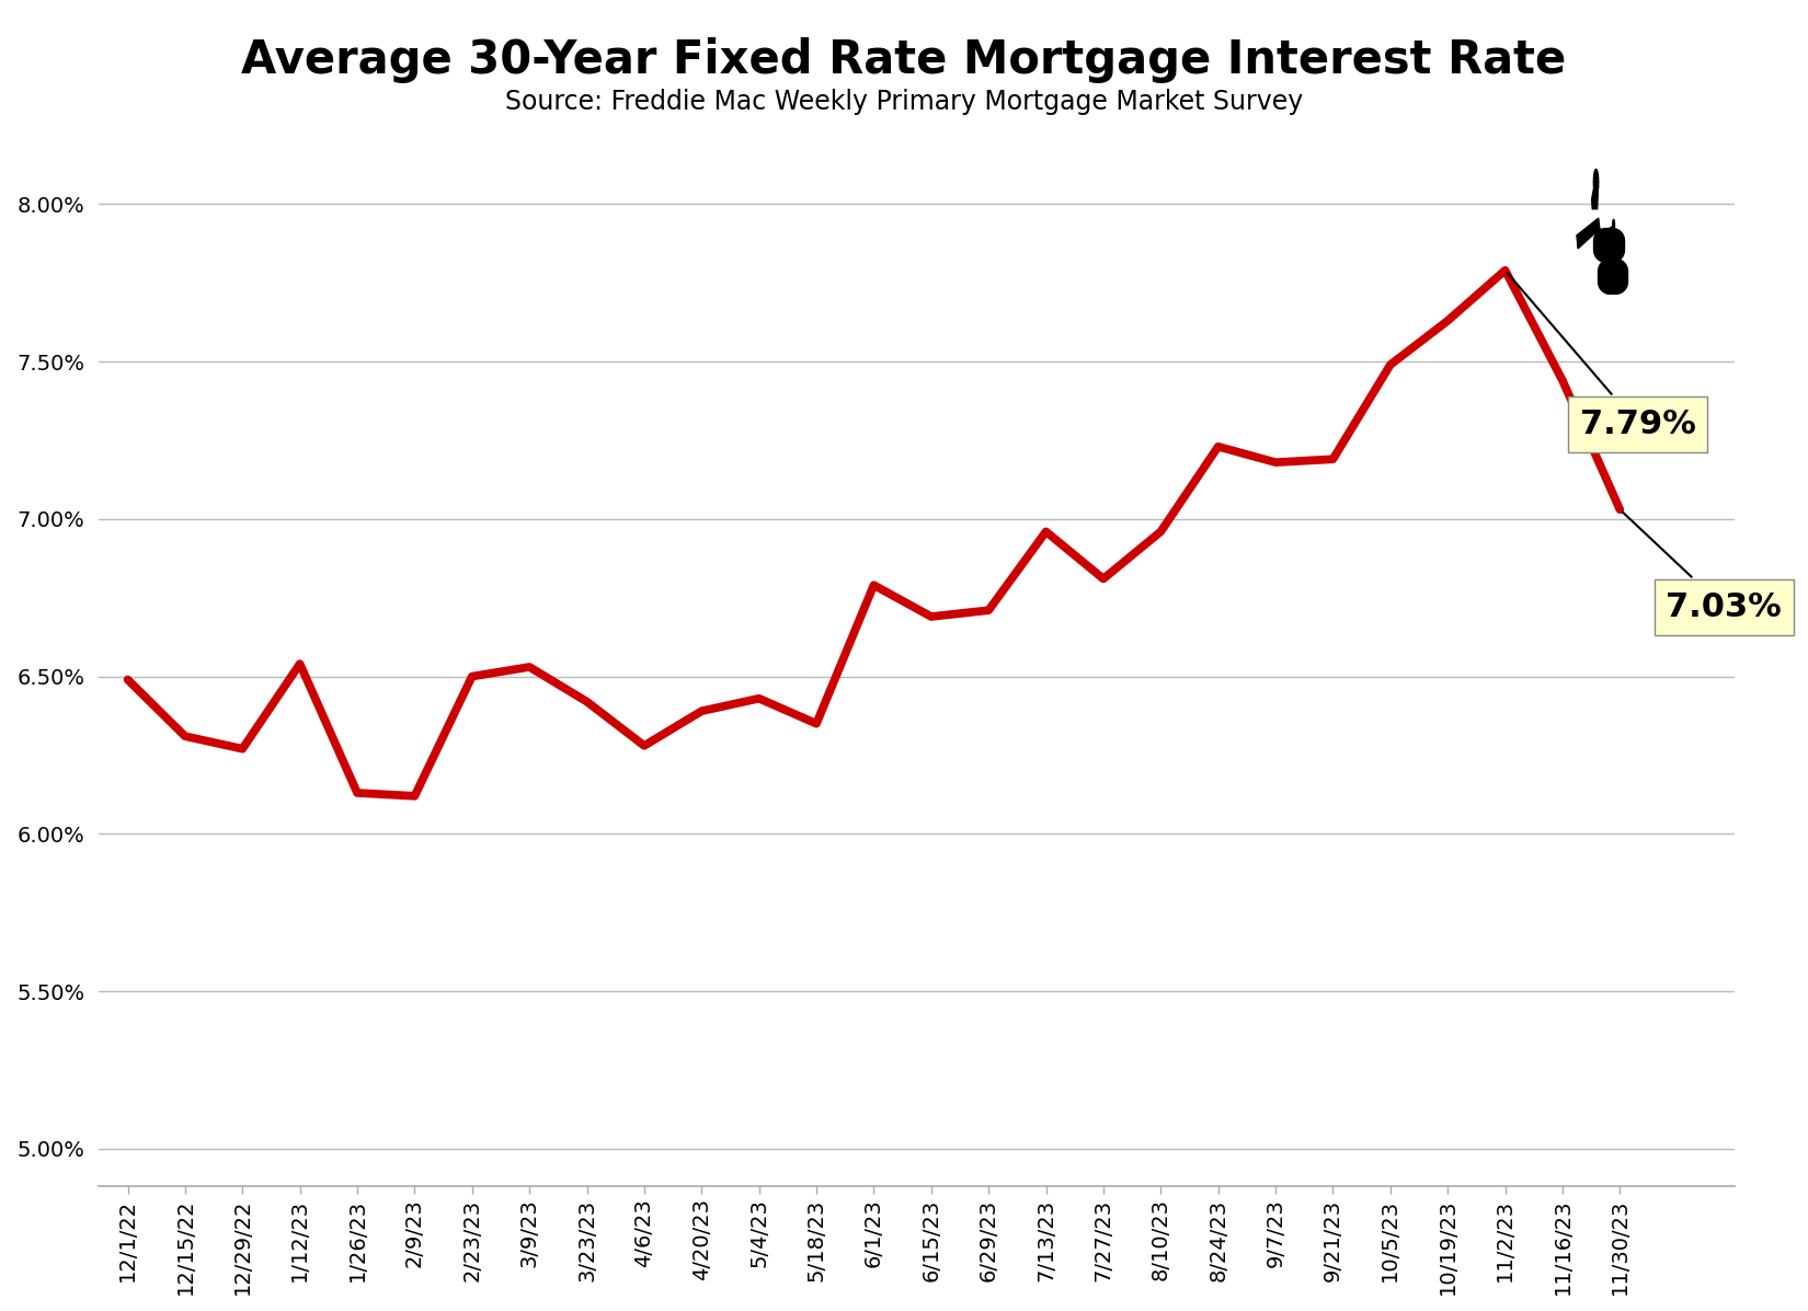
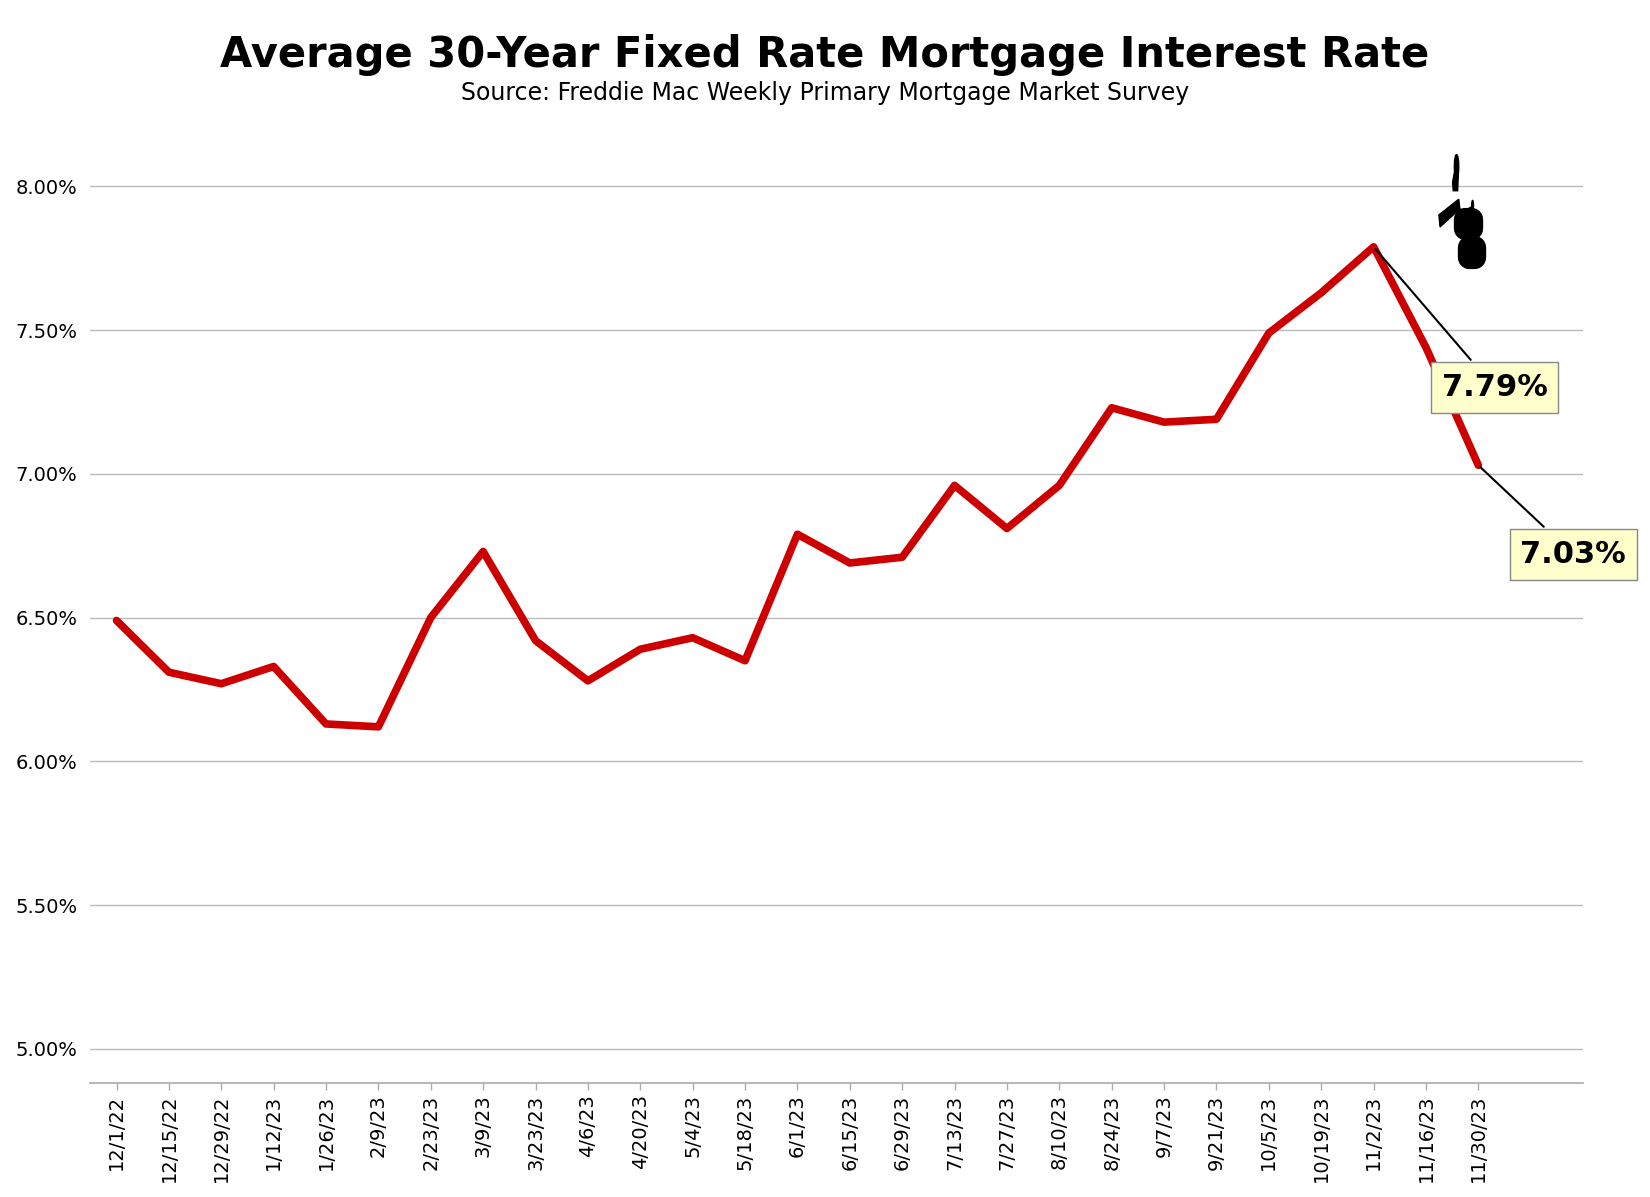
1/12/23: 6.54% -> 6.33%
3/9/23: 6.53% -> 6.73%
